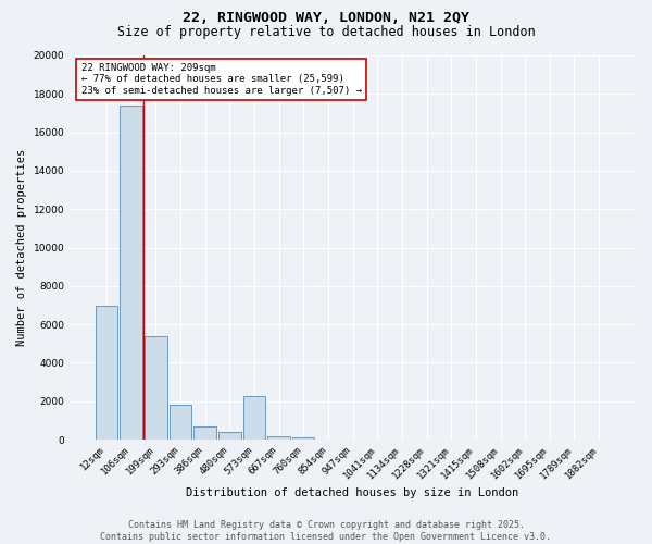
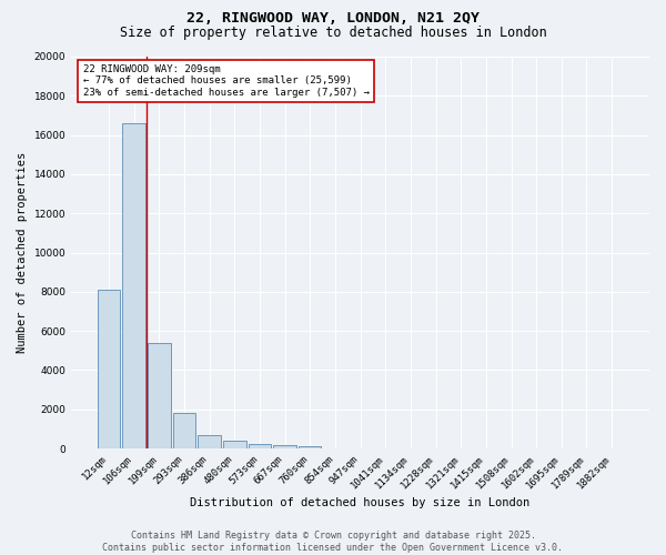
12sqm: 7000 -> 8100
106sqm: 17400 -> 16600
573sqm: 2300 -> 200
